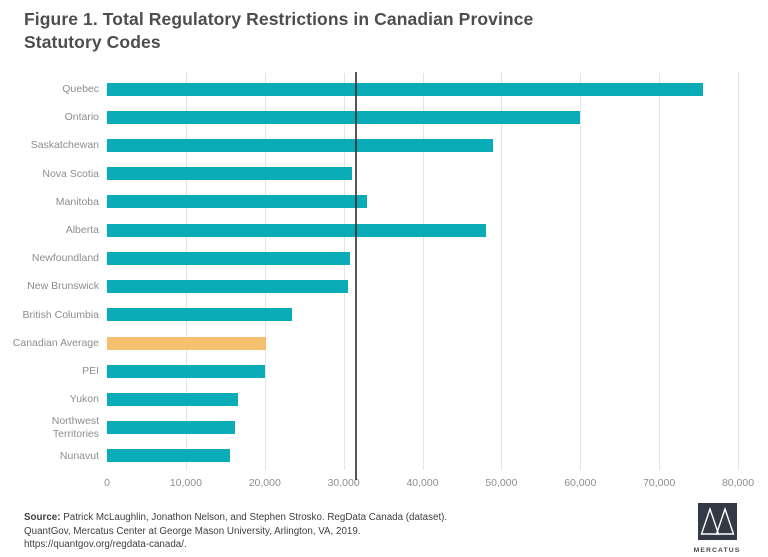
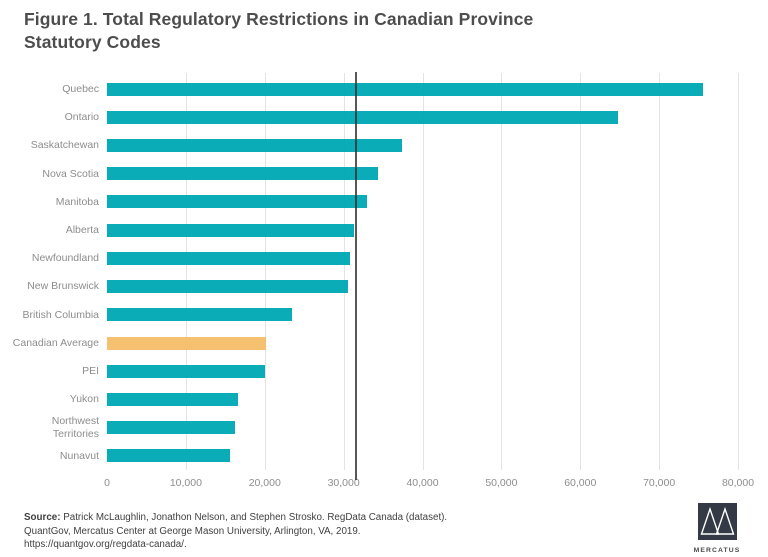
Ontario: 60000 -> 65000
Saskatchewan: 49000 -> 37000
Nova Scotia: 31000 -> 34000
Alberta: 48000 -> 31000
